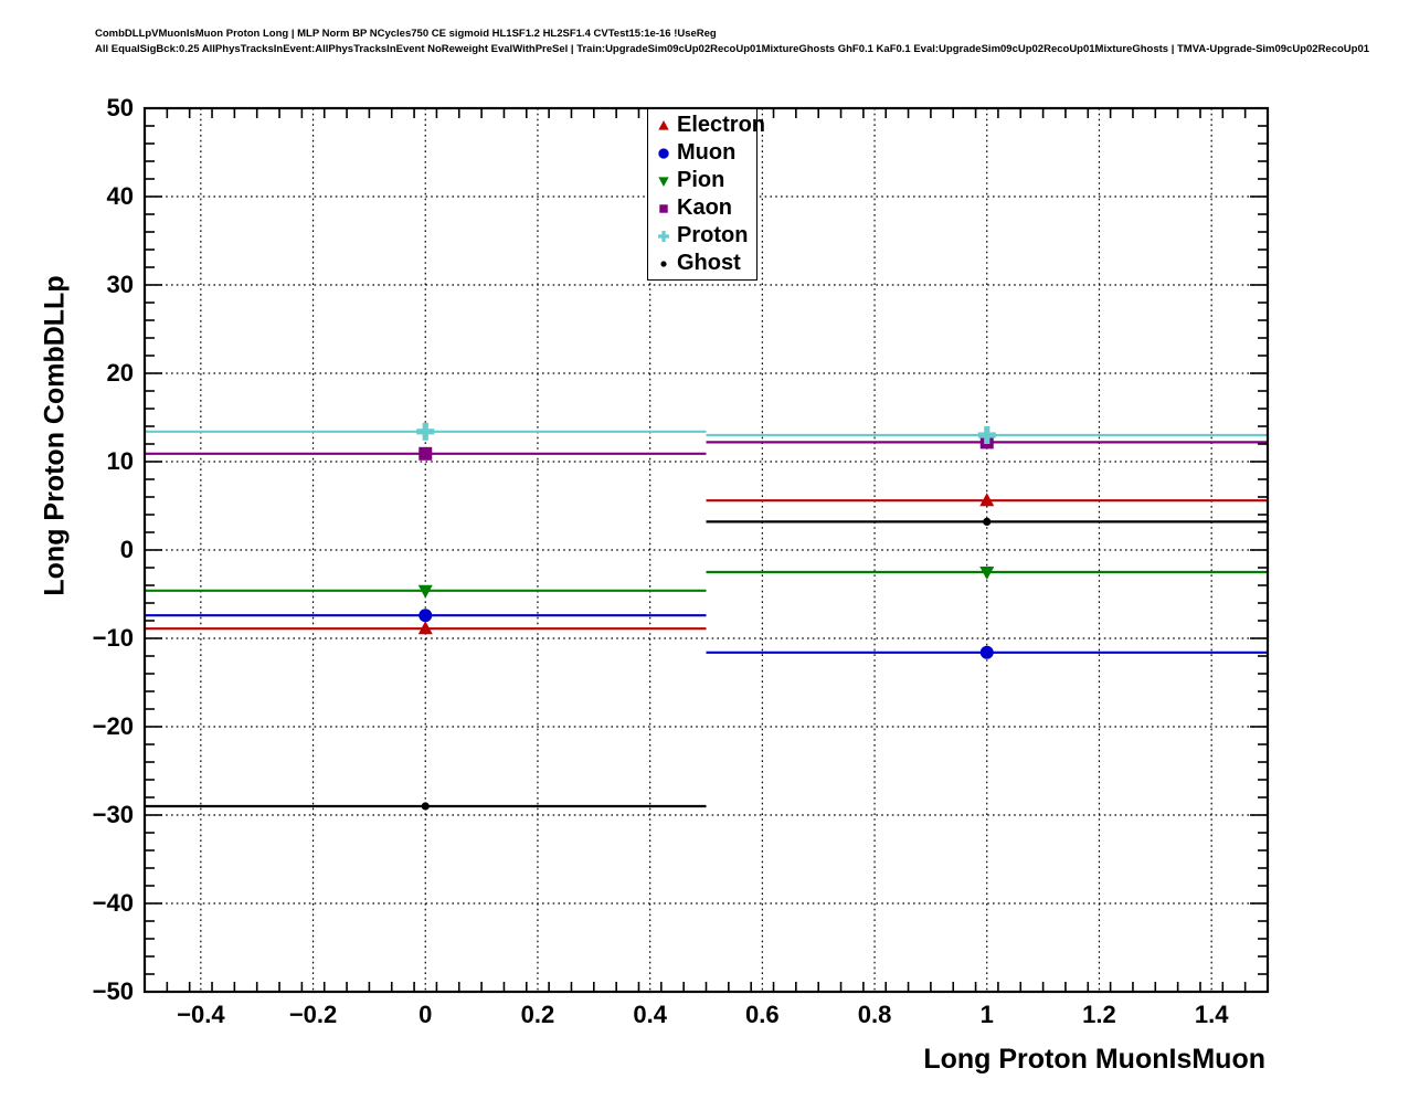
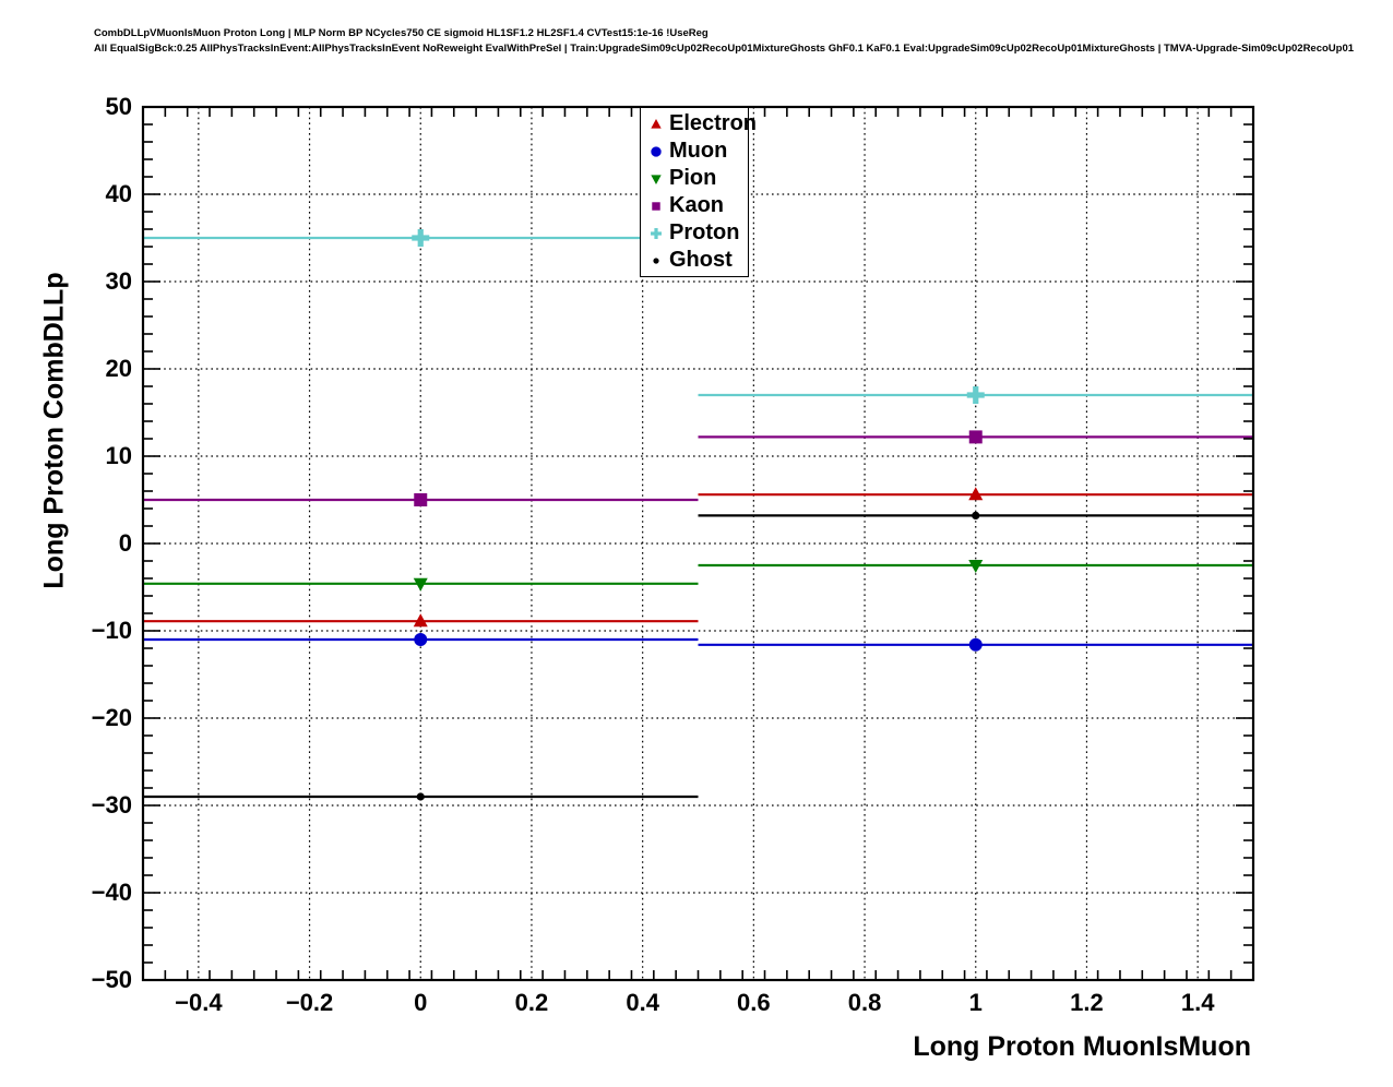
Muon/0: -7 -> -11
Kaon/0: 11 -> 5
Proton/0: 13 -> 35
Proton/1: 13 -> 17
